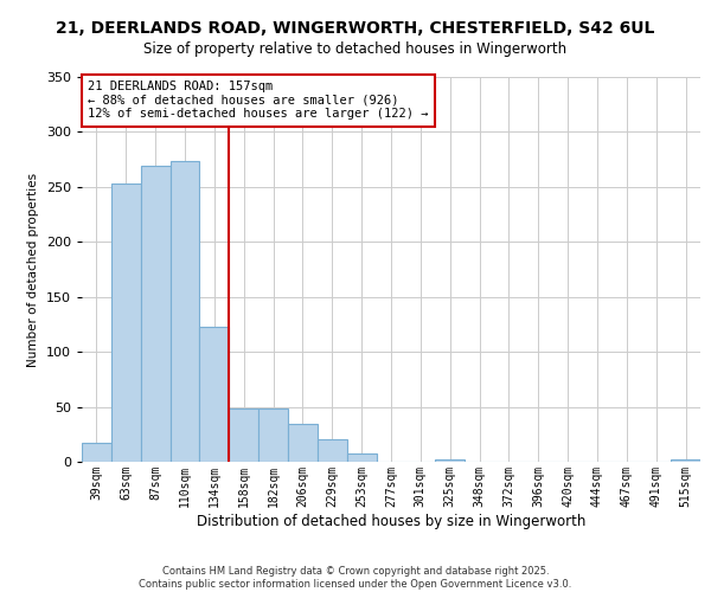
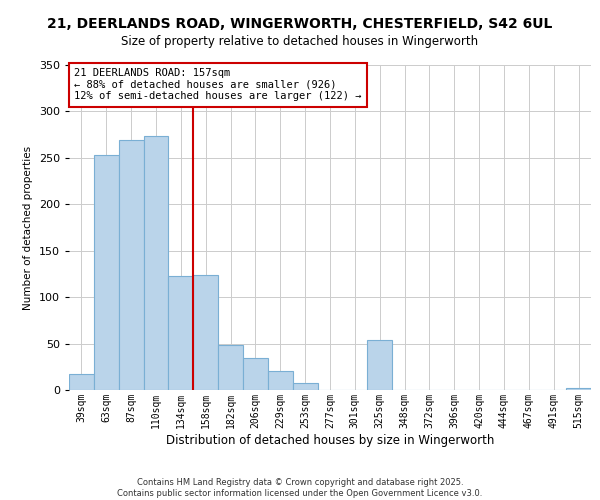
158sqm: 49 -> 124
325sqm: 2 -> 54
